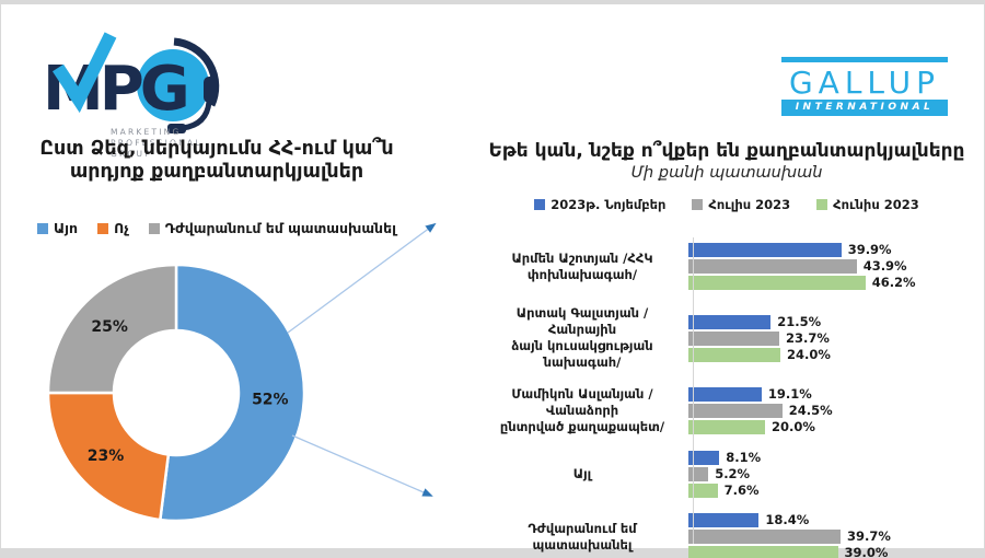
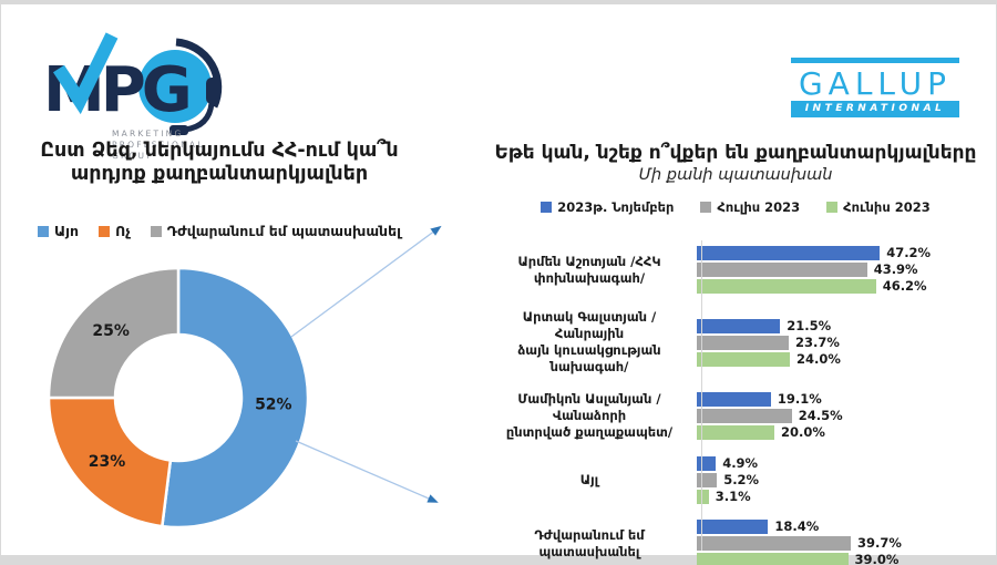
Եթե կան, նշեք ո՞վքեր են քաղբանտարկյալները/2023թ. Նոյեմբեր/Արմեն Աշոտյան /ՀՀԿ փոխնախագահ/: 39.9% -> 47.2%
Եթե կան, նշեք ո՞վքեր են քաղբանտարկյալները/2023թ. Նոյեմբեր/Այլ: 8.1% -> 4.9%
Եթե կան, նշեք ո՞վքեր են քաղբանտարկյալները/Հունիս 2023/Այլ: 7.6% -> 3.1%
